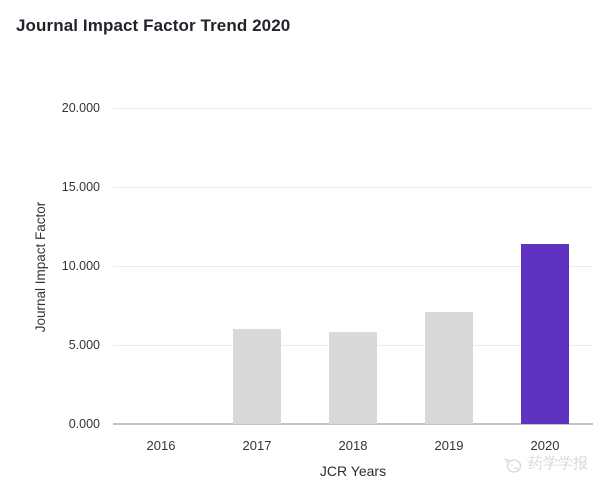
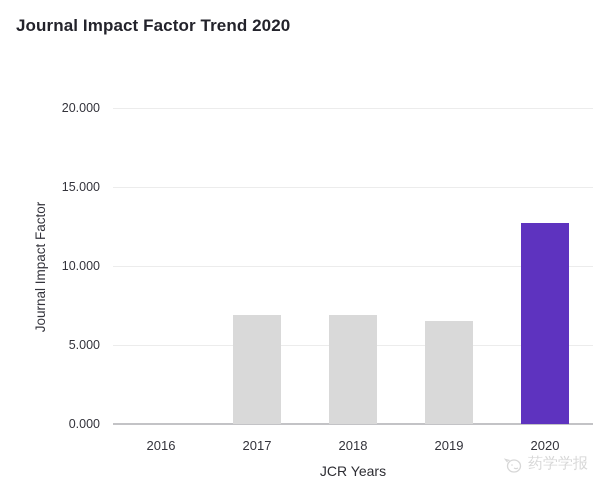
2017: 6.0 -> 6.9
2018: 5.8 -> 6.9
2019: 7.1 -> 6.5
2020: 11.4 -> 12.7
